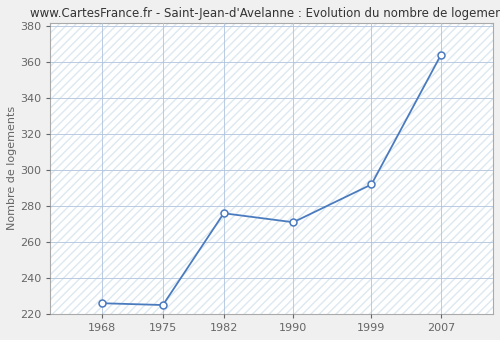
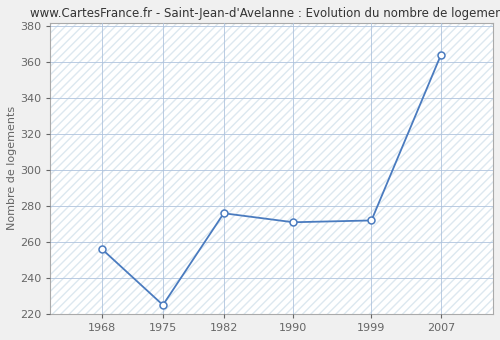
1968: 226 -> 256
1999: 292 -> 272
